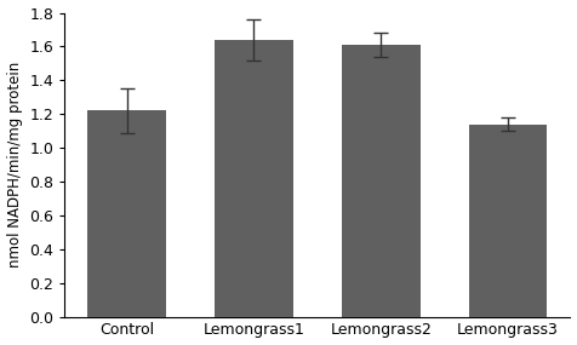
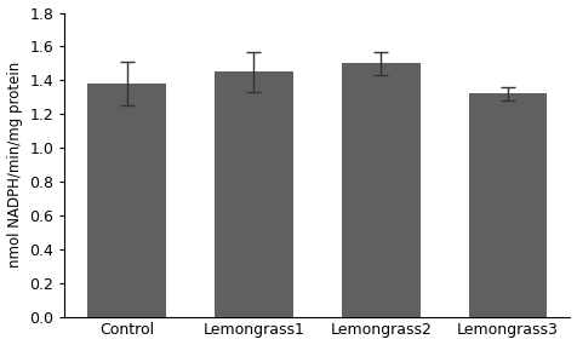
Control: 1.22 -> 1.38
Lemongrass1: 1.64 -> 1.45
Lemongrass2: 1.61 -> 1.50
Lemongrass3: 1.14 -> 1.32
